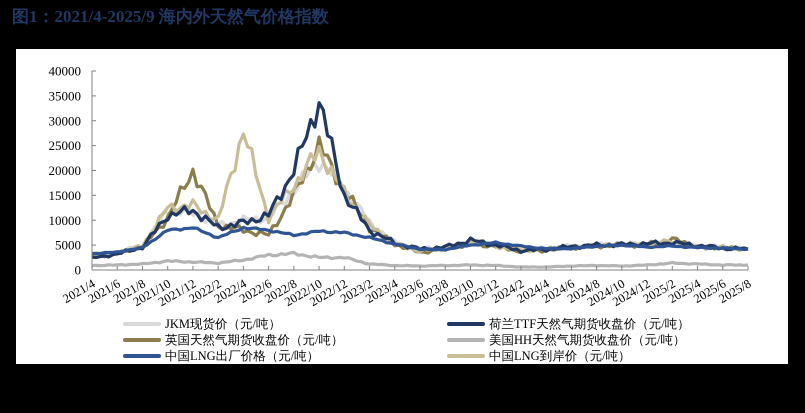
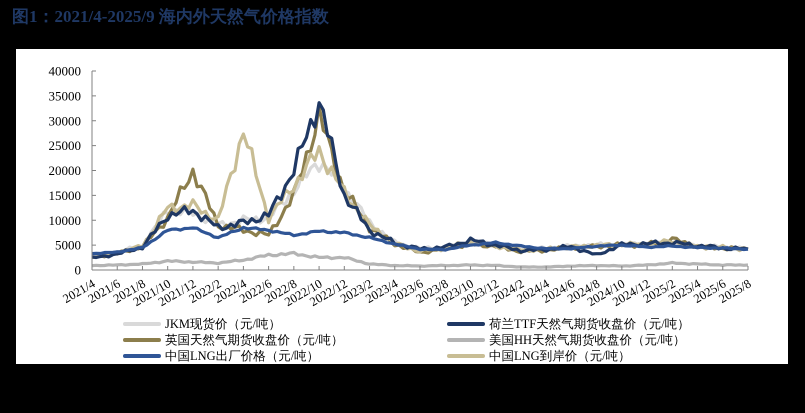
英国天然气期货收盘价（元/吨）/2022/10: 25000 -> 31000
荷兰TTF天然气期货收盘价（元/吨）/2024/8: 5000 -> 3000
